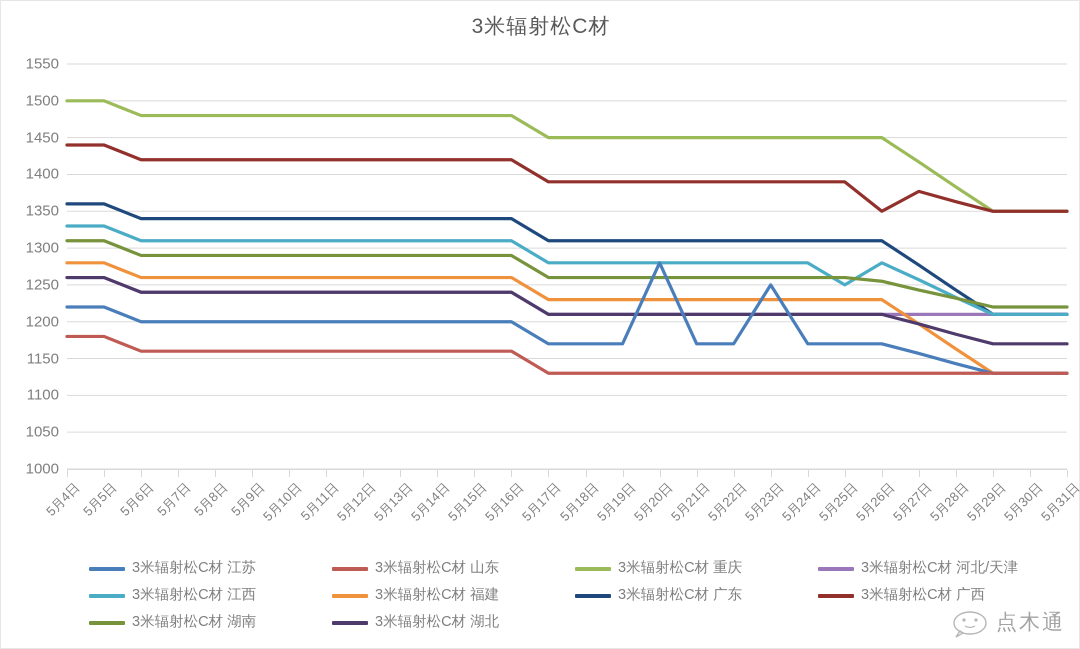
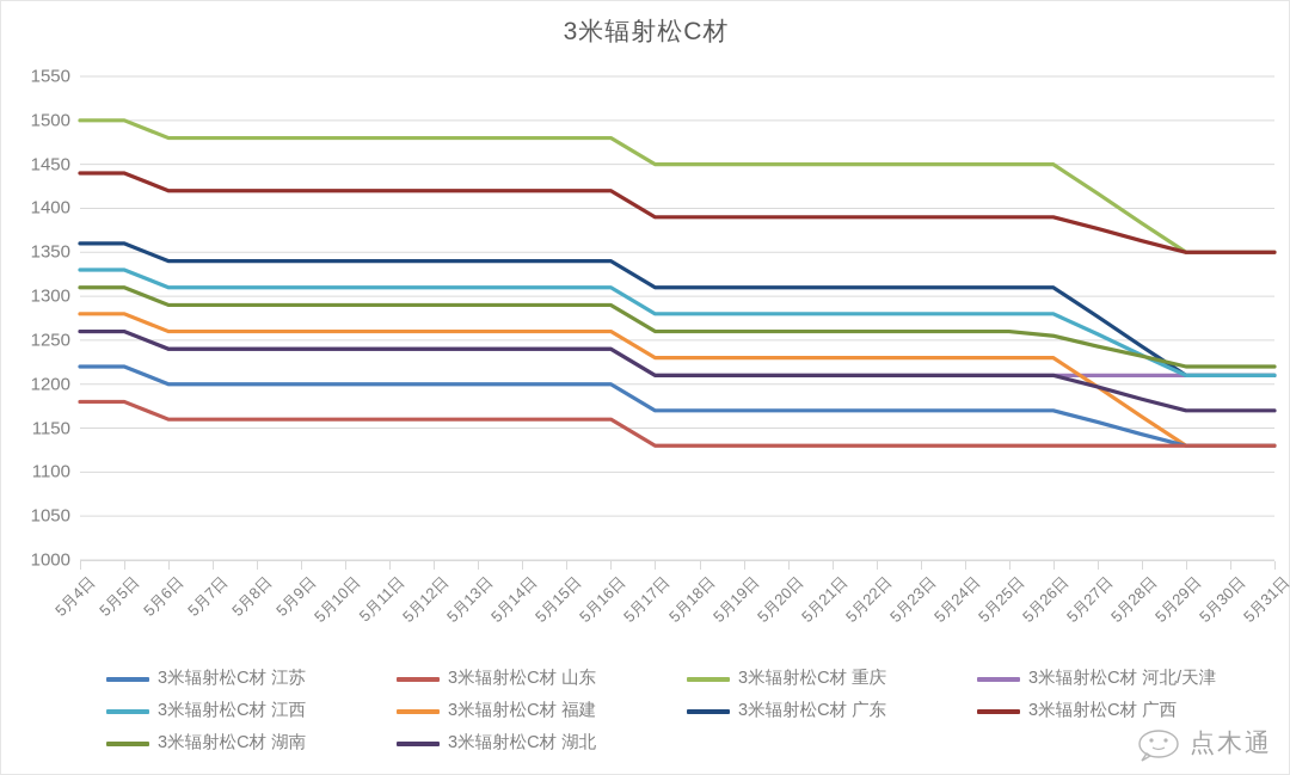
3米辐射松C材 江苏/5月20日: 1280 -> 1170
3米辐射松C材 江苏/5月23日: 1250 -> 1170
3米辐射松C材 江西/5月25日: 1250 -> 1280
3米辐射松C材 广西/5月26日: 1350 -> 1390
